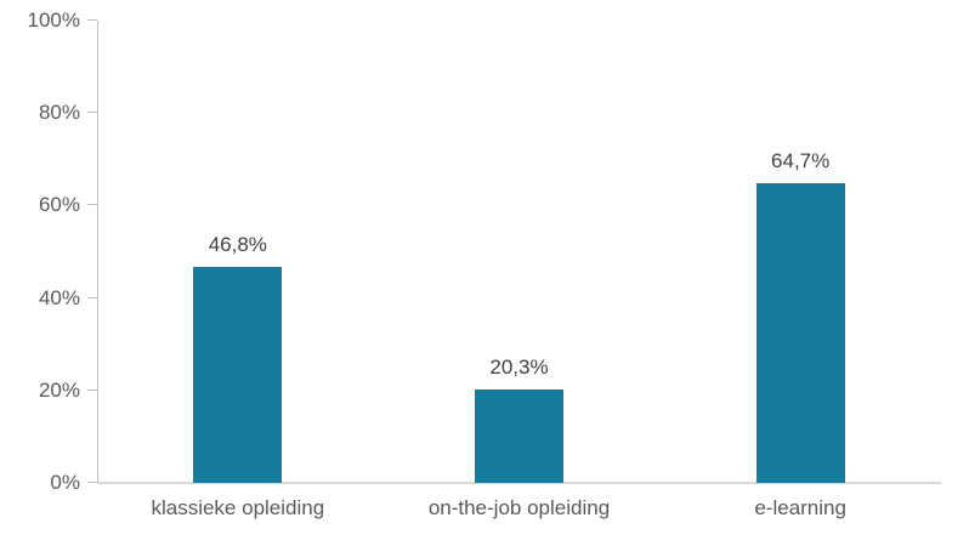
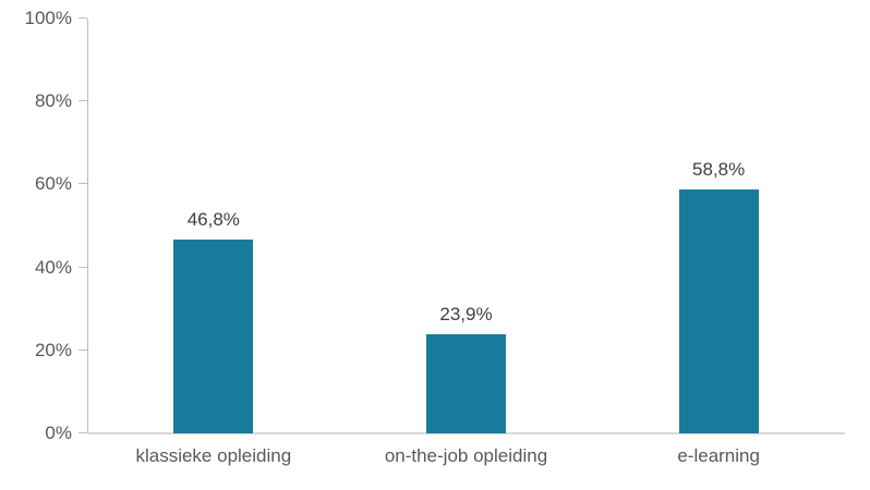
on-the-job opleiding: 20,3% -> 23,9%
e-learning: 64,7% -> 58,8%
